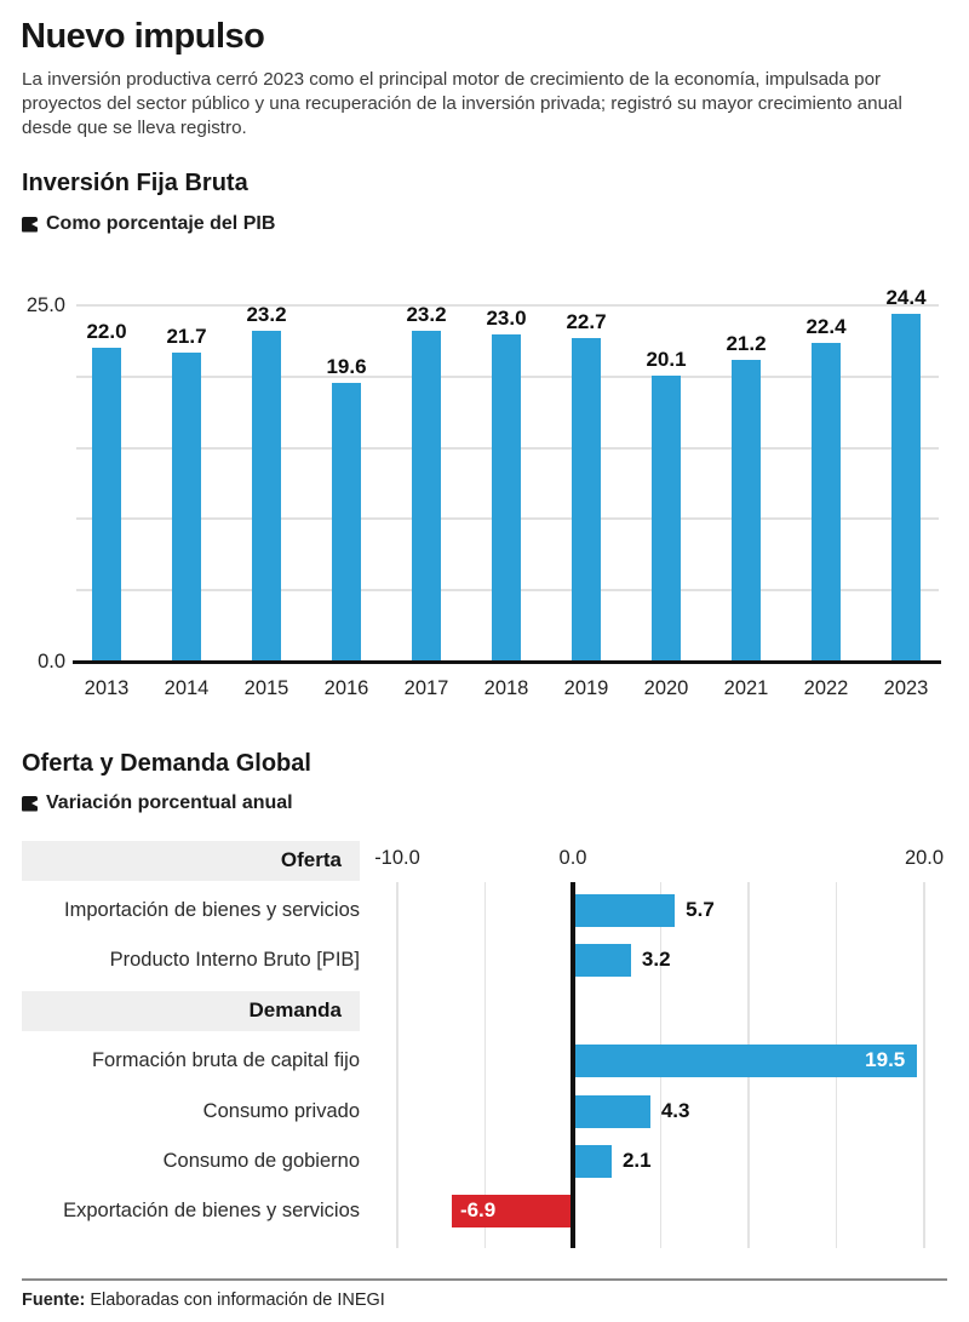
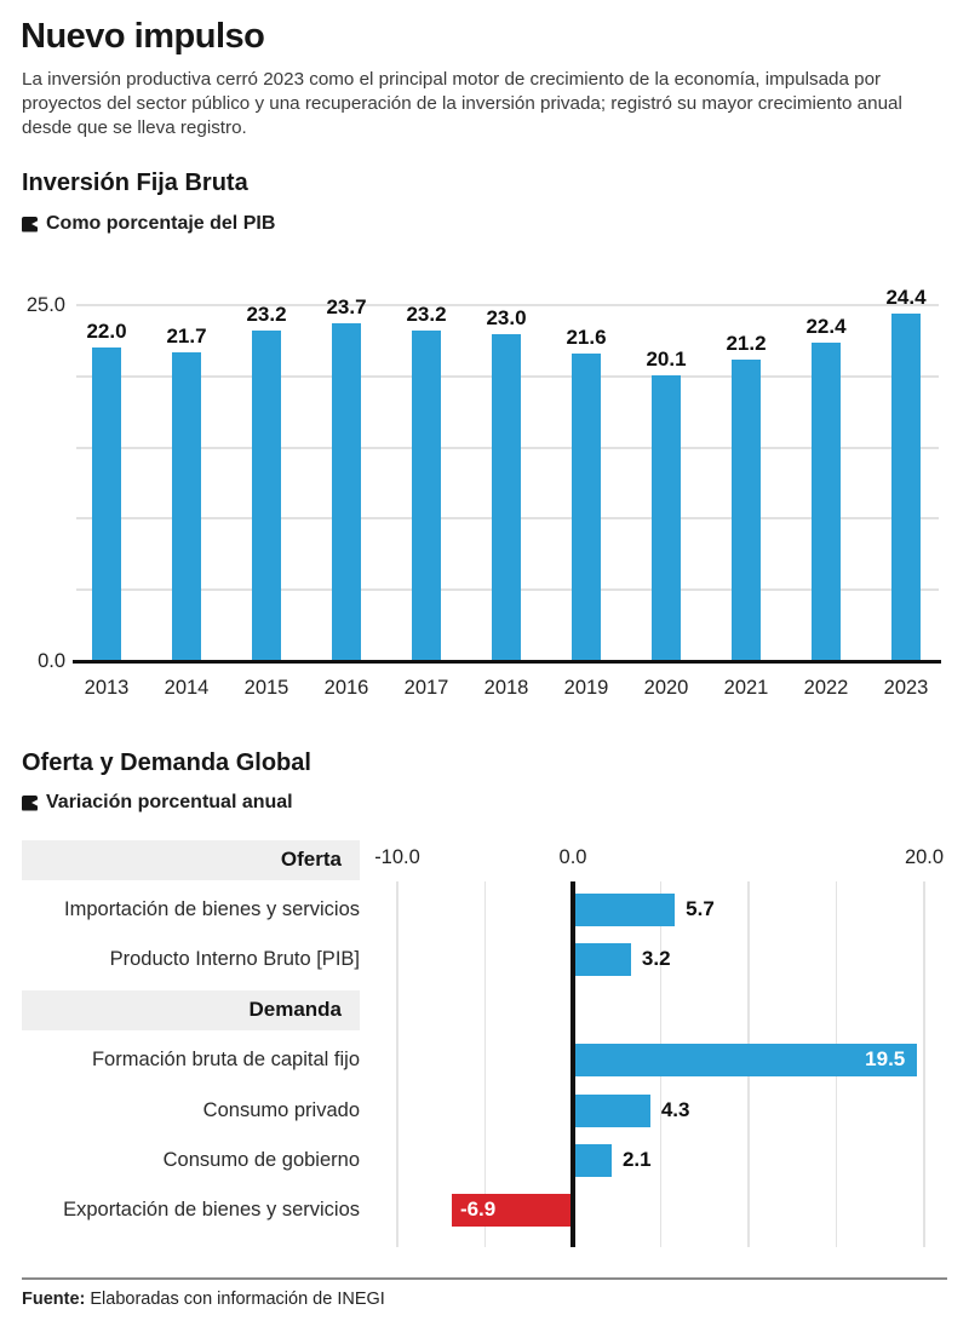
Inversión Fija Bruta/2016: 19.6 -> 23.7
Inversión Fija Bruta/2019: 22.7 -> 21.6
